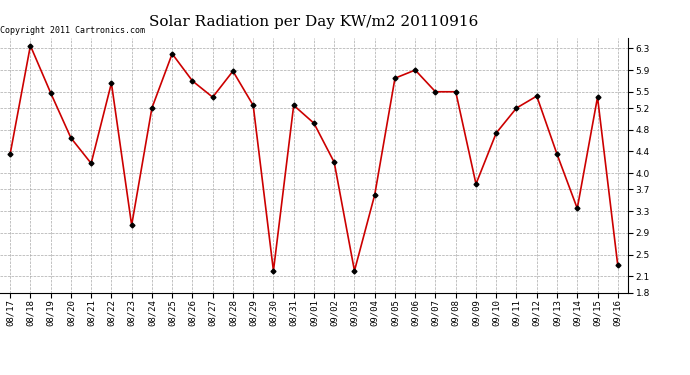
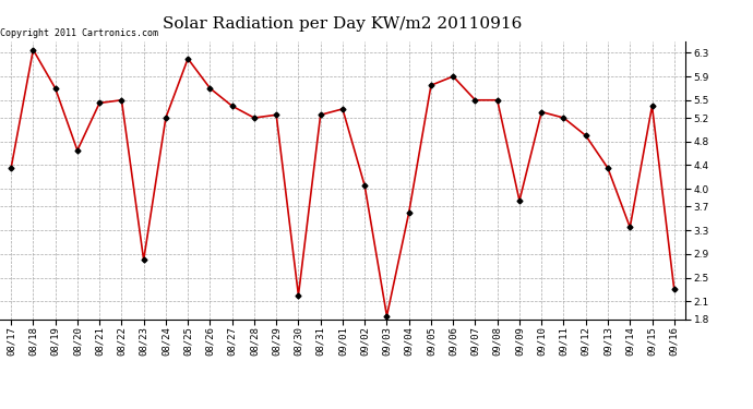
08/19: 5.48 -> 5.70
08/21: 4.18 -> 5.45
08/22: 5.66 -> 5.50
08/23: 3.04 -> 2.80
08/28: 5.88 -> 5.20
09/01: 4.92 -> 5.35
09/02: 4.20 -> 4.05
09/03: 2.20 -> 1.85
09/10: 4.74 -> 5.30
09/12: 5.42 -> 4.90
